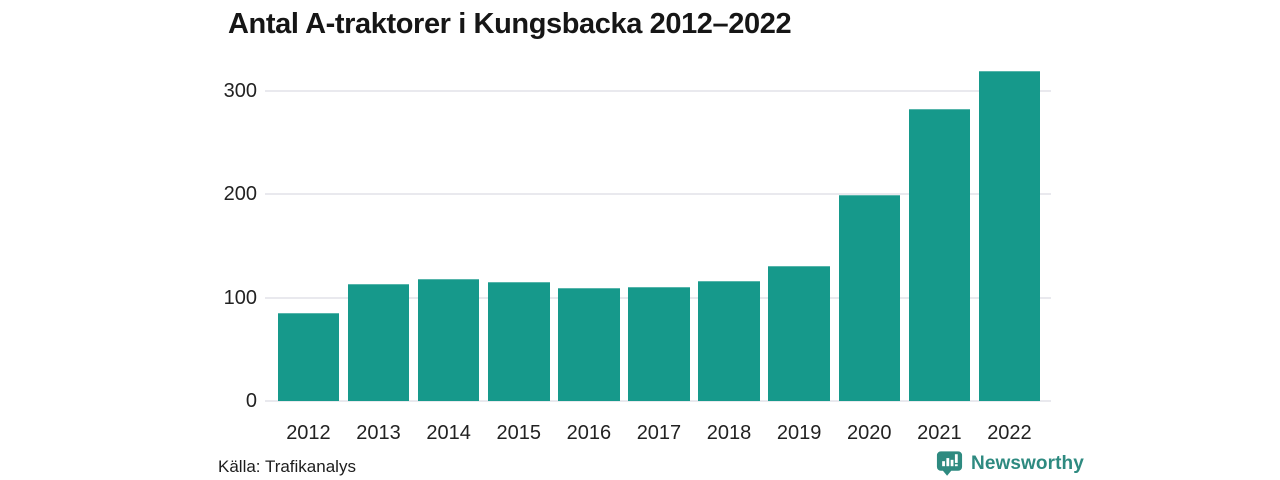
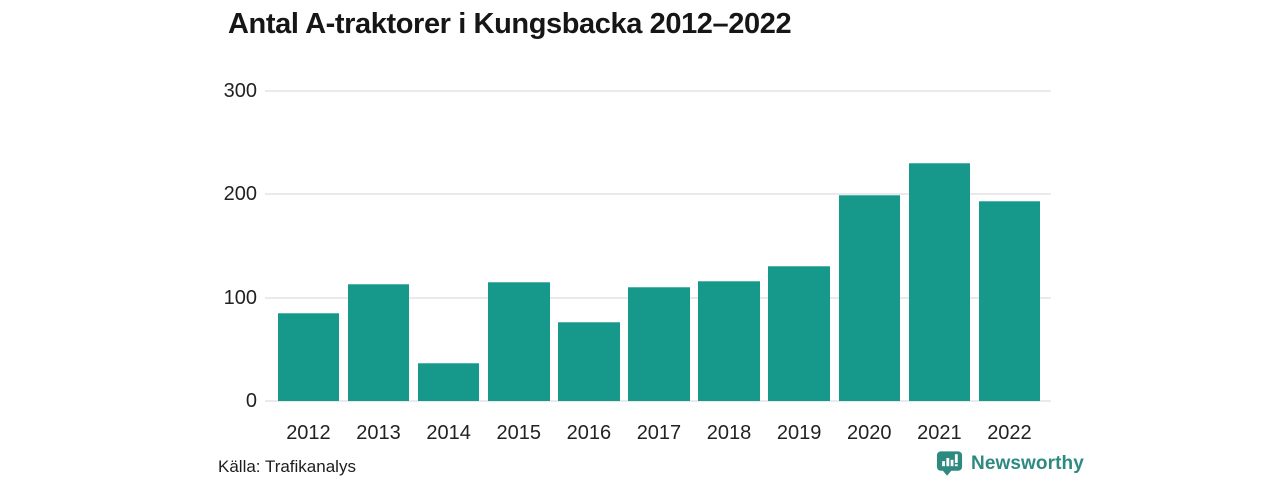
2014: 118 -> 37
2016: 109 -> 76
2021: 283 -> 230
2022: 319 -> 194
